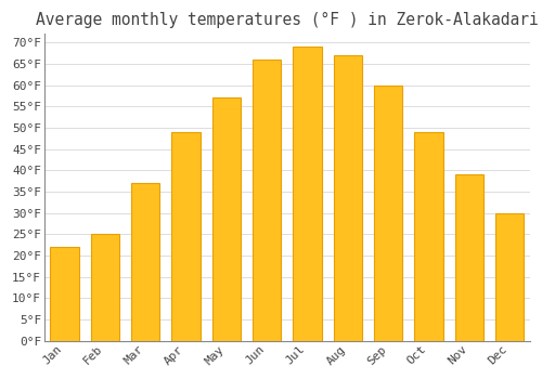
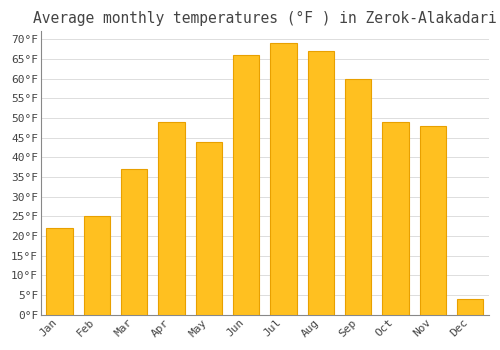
May: 57°F -> 44°F
Nov: 39°F -> 48°F
Dec: 30°F -> 4°F
